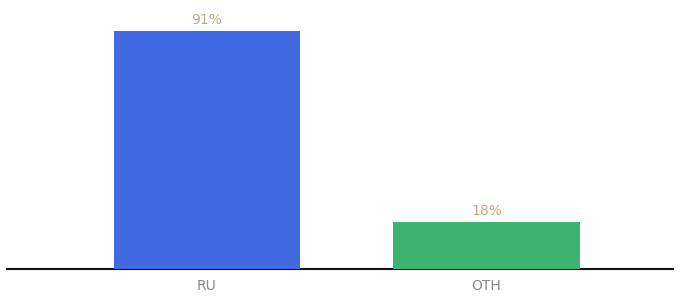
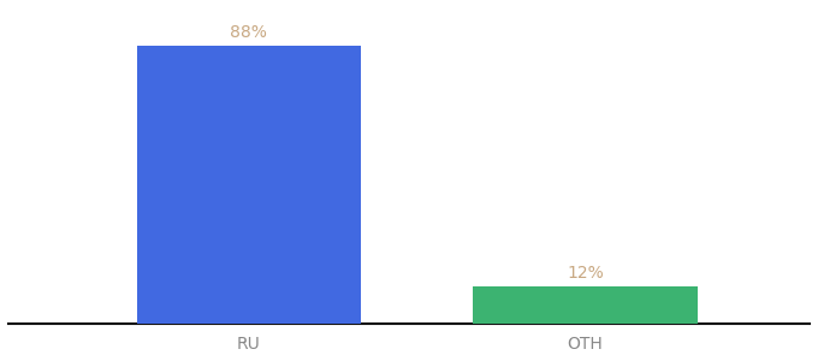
RU: 91% -> 88%
OTH: 18% -> 12%
